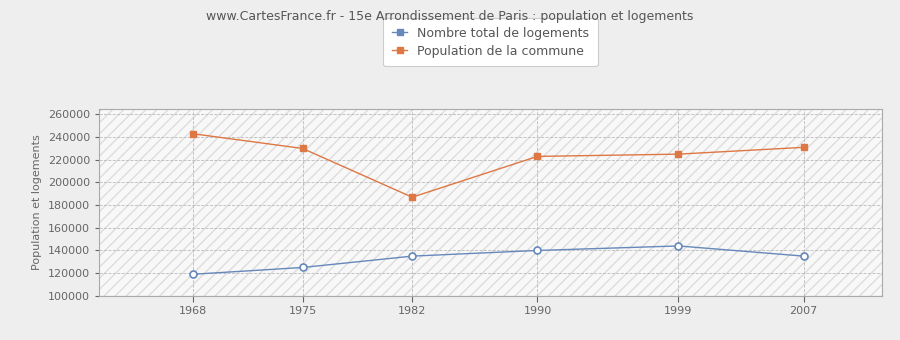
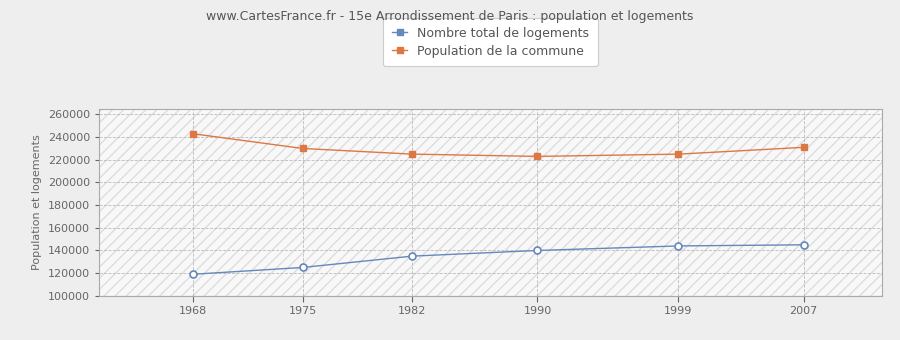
Population de la commune/1982: 187000 -> 225000
Nombre total de logements/2007: 135000 -> 145000
